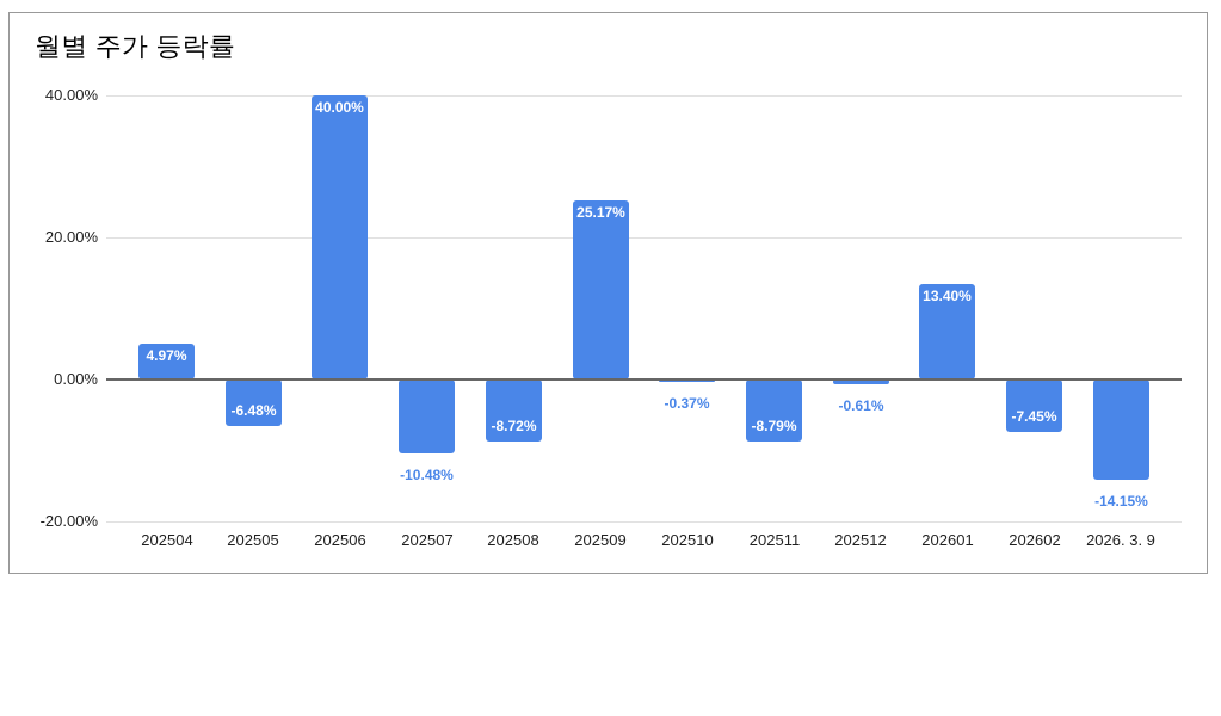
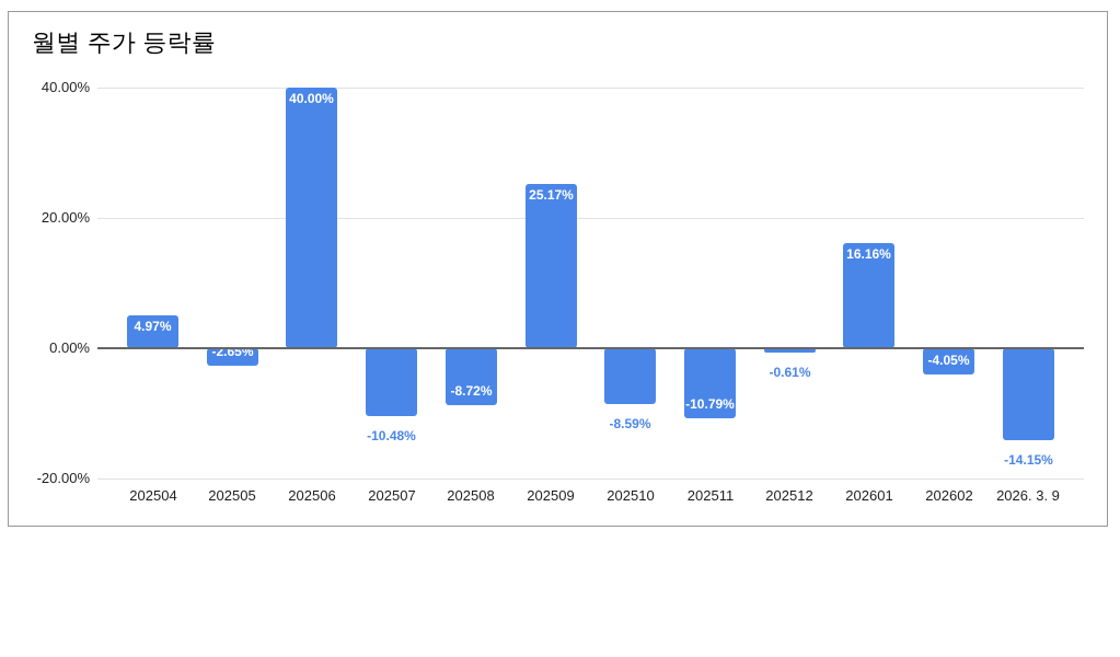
202505: -6.48% -> -2.65%
202510: -0.37% -> -8.59%
202511: -8.79% -> -10.79%
202601: 13.40% -> 16.16%
202602: -7.45% -> -4.05%
